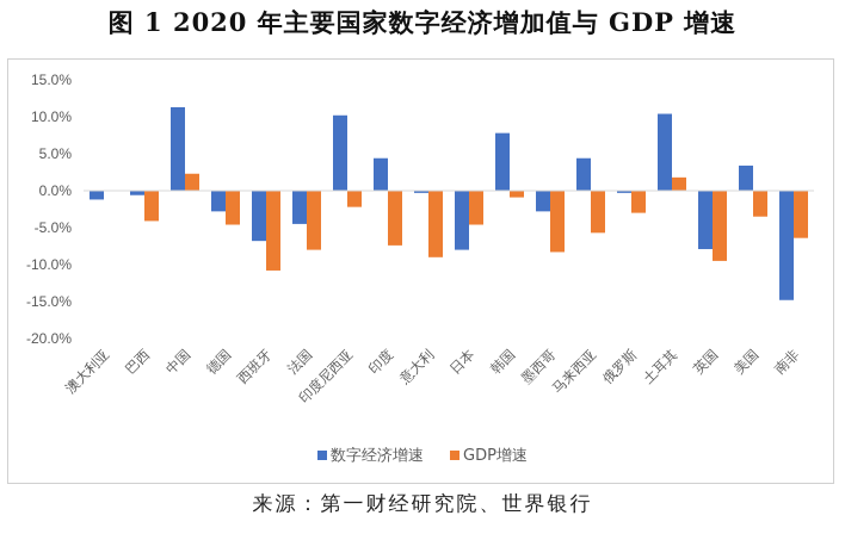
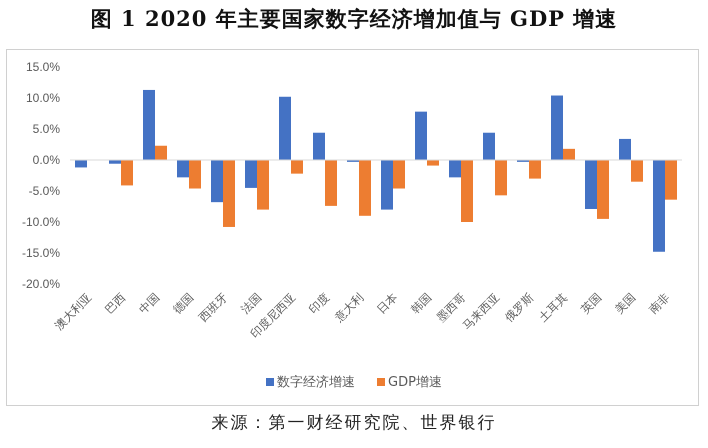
GDP增速/墨西哥: -8% -> -10%
